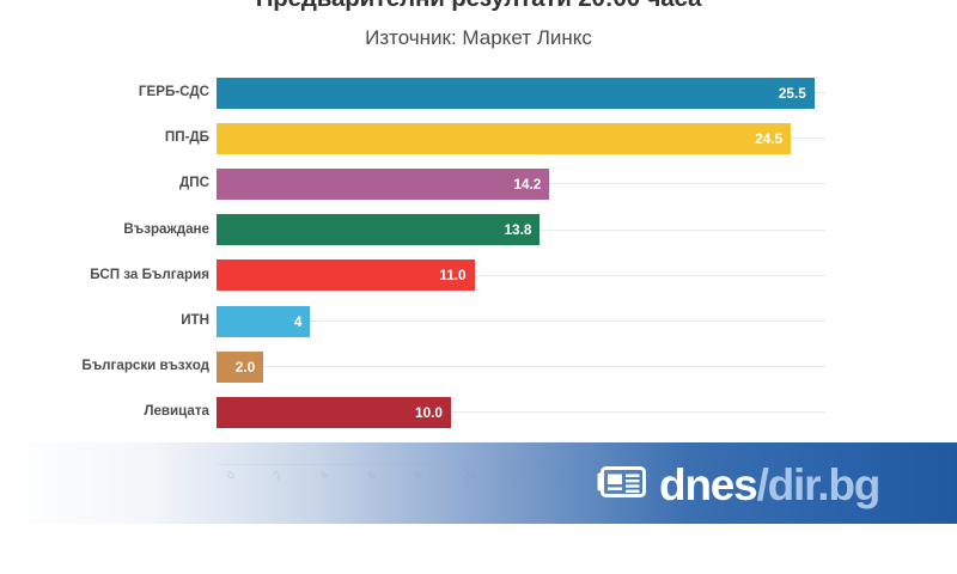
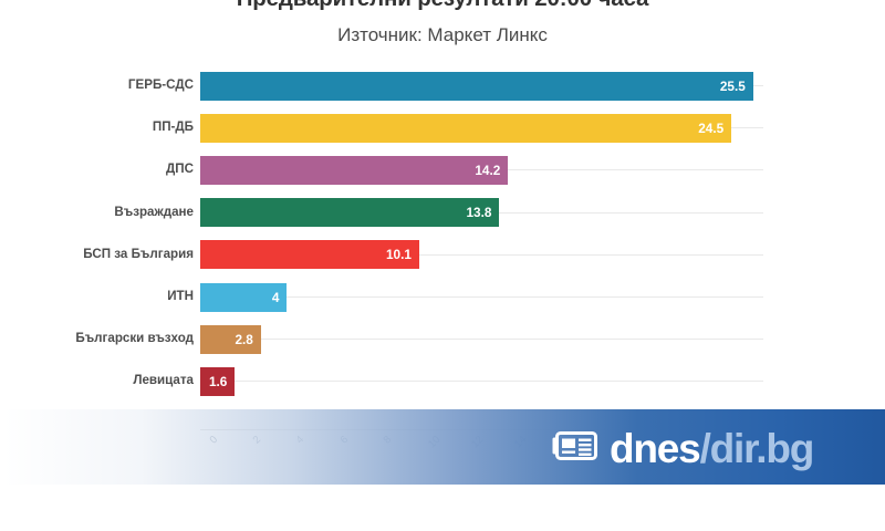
БСП за България: 11.0 -> 10.1
Български възход: 2.0 -> 2.8
Левицата: 10.0 -> 1.6
